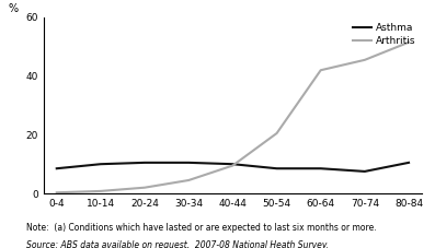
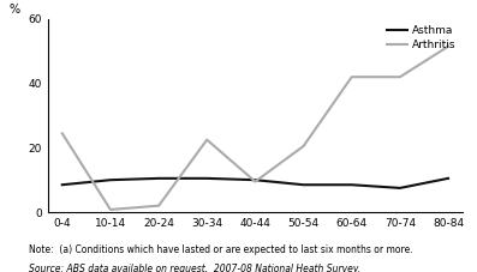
Arthritis/0-4: 0.3 -> 24.5
Arthritis/30-34: 4.5 -> 22.5
Arthritis/70-74: 45.5 -> 42.0
